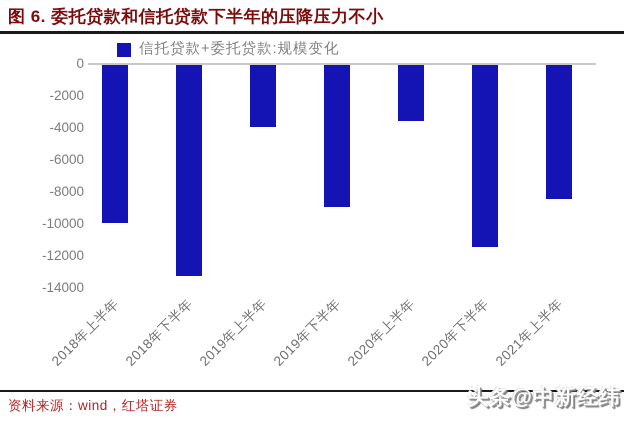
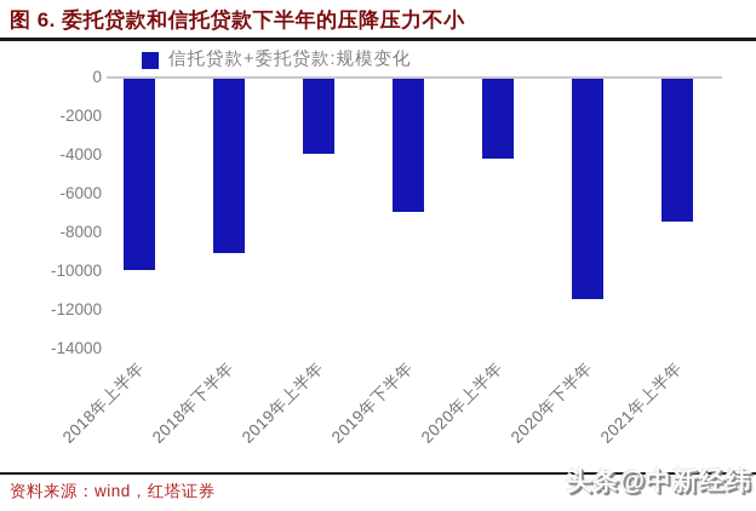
2018年下半年: -13200 -> -9000
2019年下半年: -8900 -> -6900
2020年上半年: -3500 -> -4100
2021年上半年: -8400 -> -7400
